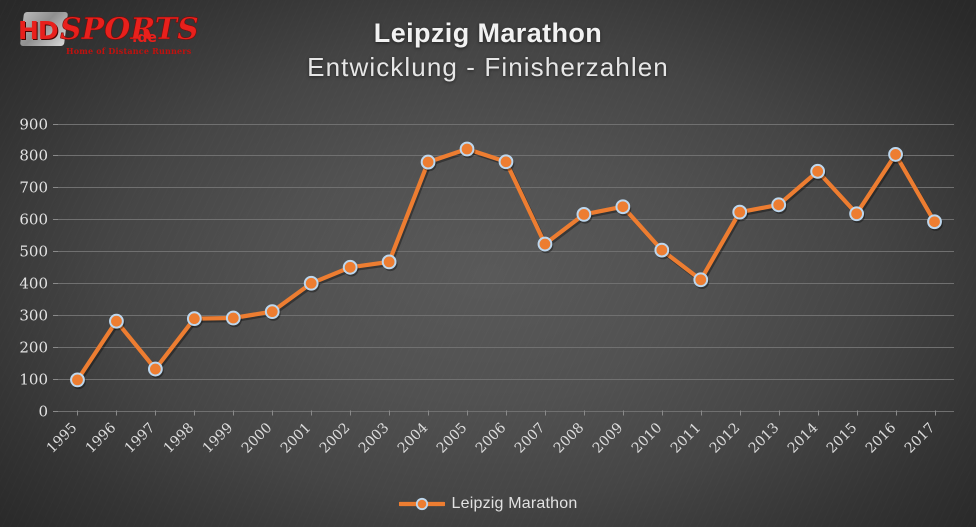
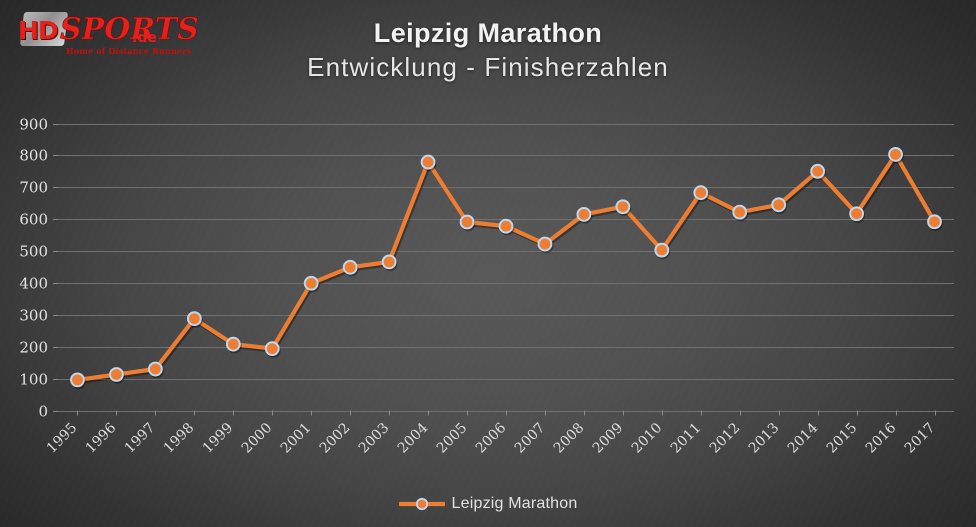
1996: 280 -> 110
1999: 290 -> 210
2000: 310 -> 190
2005: 820 -> 590
2006: 780 -> 580
2011: 410 -> 680
